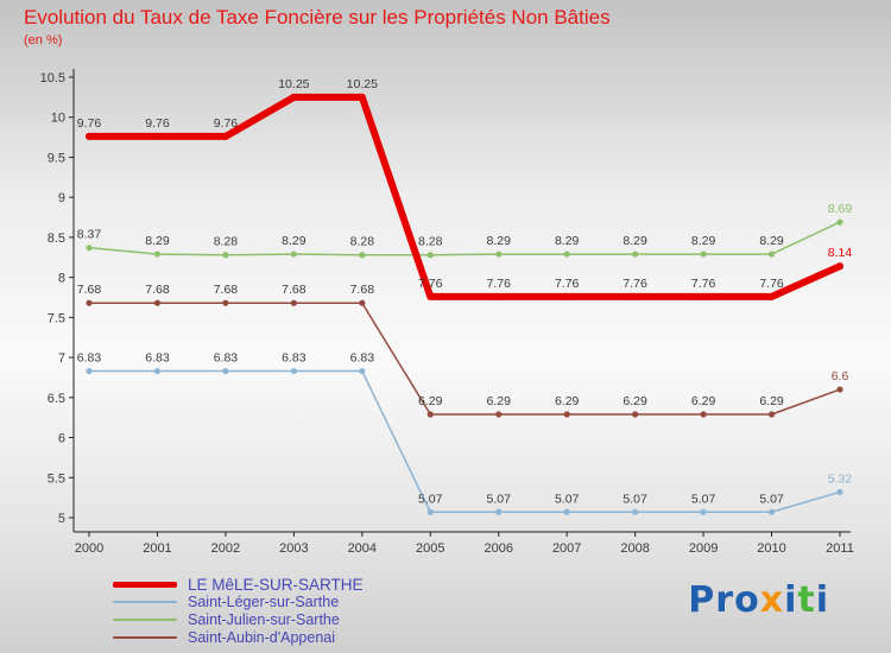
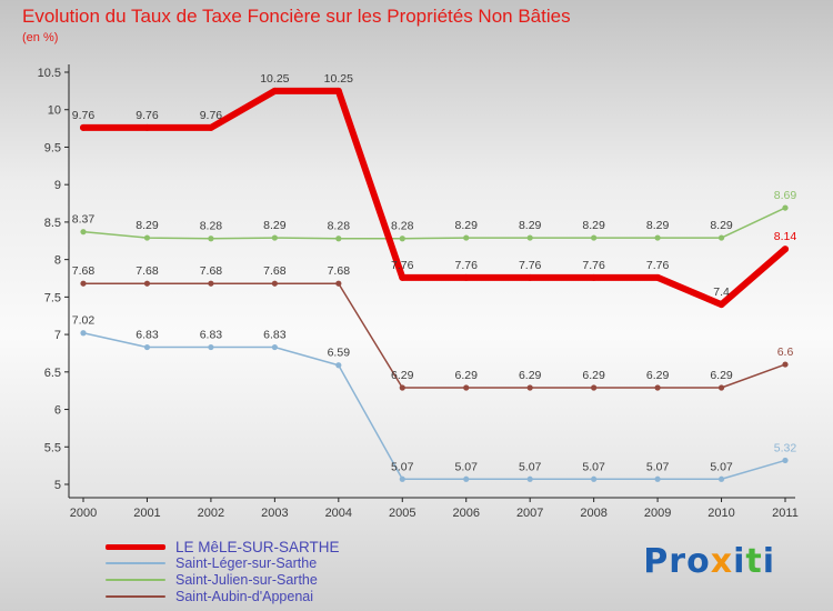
Saint-Léger-sur-Sarthe/2000: 6.83 -> 7.02
Saint-Léger-sur-Sarthe/2004: 6.83 -> 6.59
LE MêLE-SUR-SARTHE/2010: 7.76 -> 7.4
